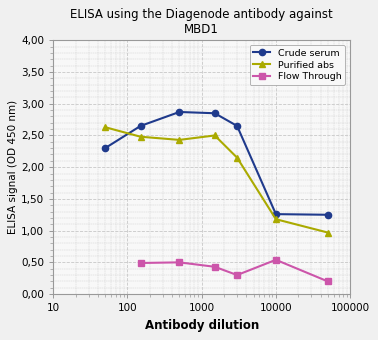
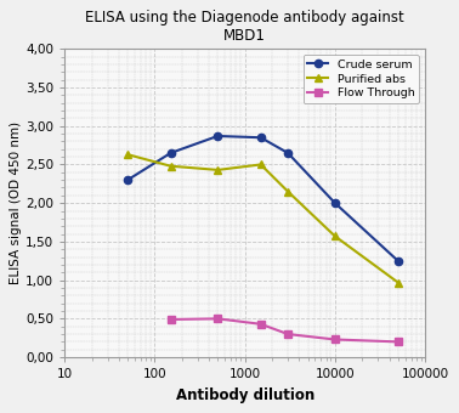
Crude serum/10000: 1,26 -> 2,00
Purified abs/10000: 1,18 -> 1,57
Flow Through/10000: 0,54 -> 0,23
